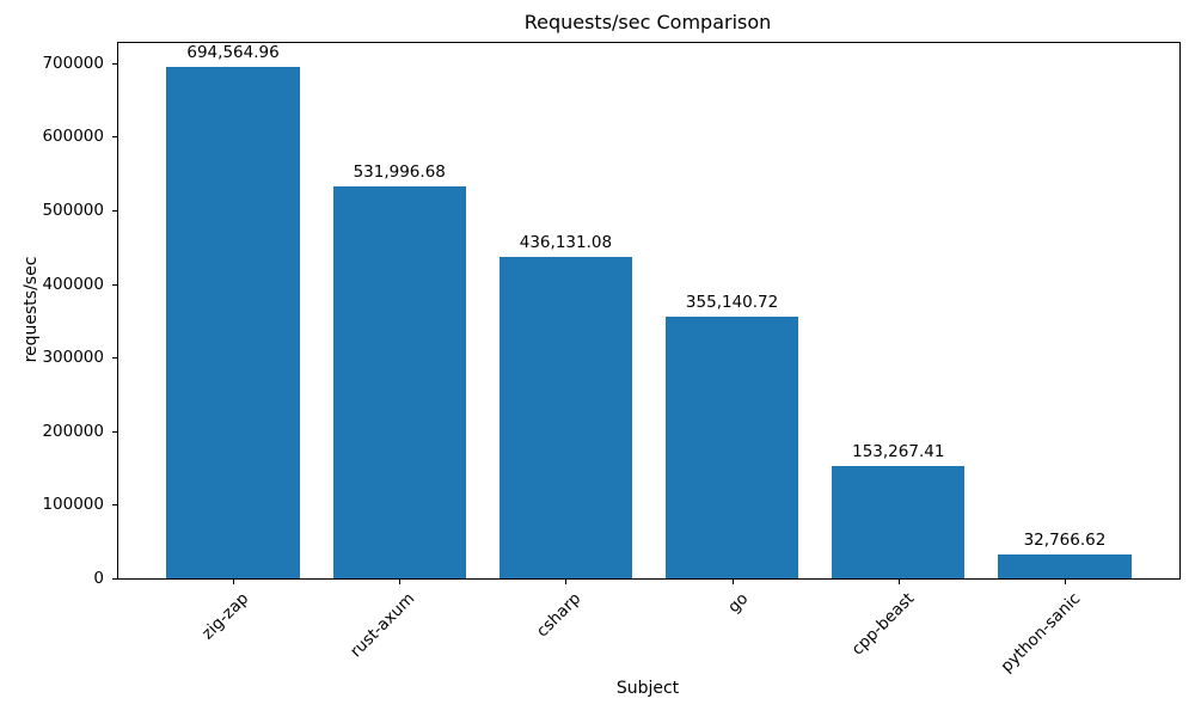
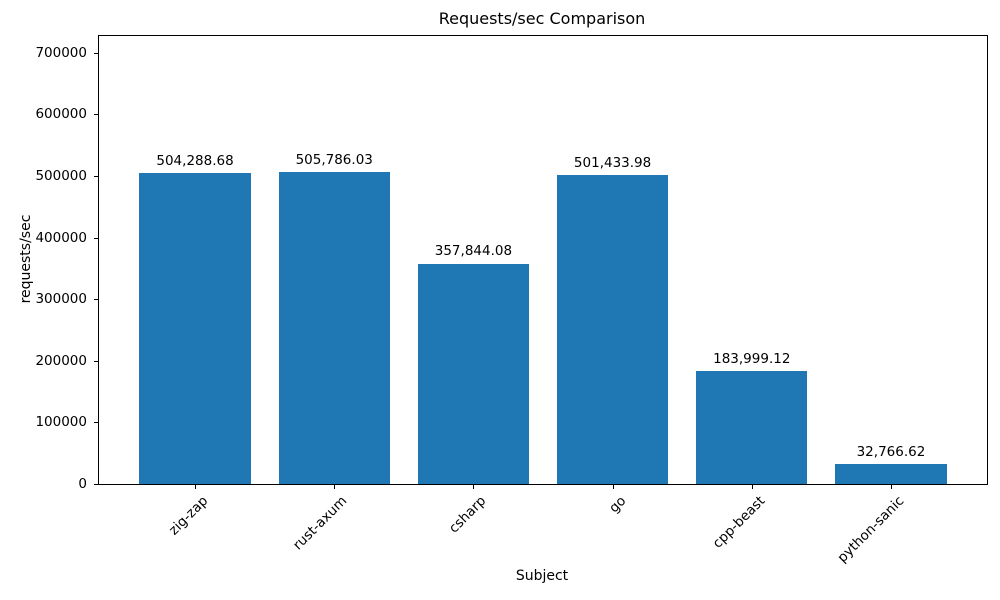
zig-zap: 694,564.96 -> 504,288.68
rust-axum: 531,996.68 -> 505,786.03
csharp: 436,131.08 -> 357,844.08
go: 355,140.72 -> 501,433.98
cpp-beast: 153,267.41 -> 183,999.12
